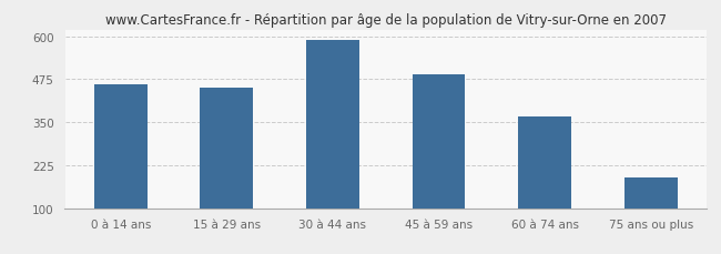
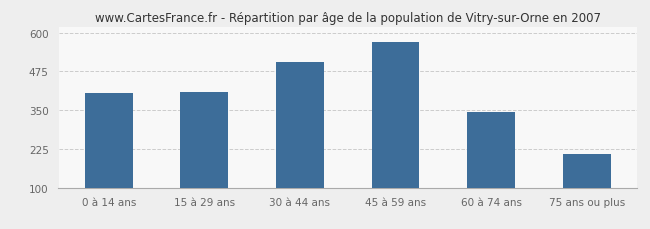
0 à 14 ans: 462 -> 405
15 à 29 ans: 450 -> 410
30 à 44 ans: 591 -> 505
45 à 59 ans: 490 -> 570
60 à 74 ans: 368 -> 345
75 ans ou plus: 190 -> 210
